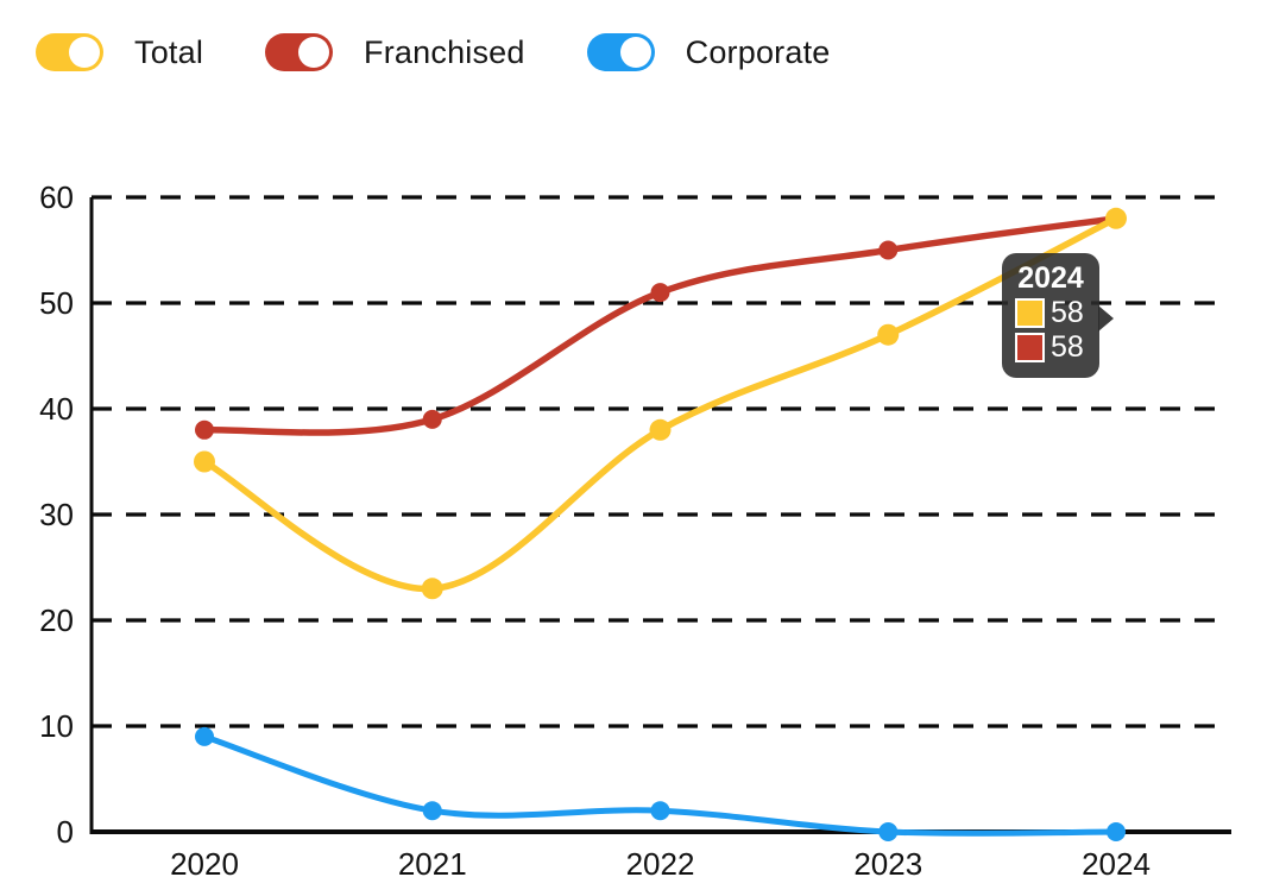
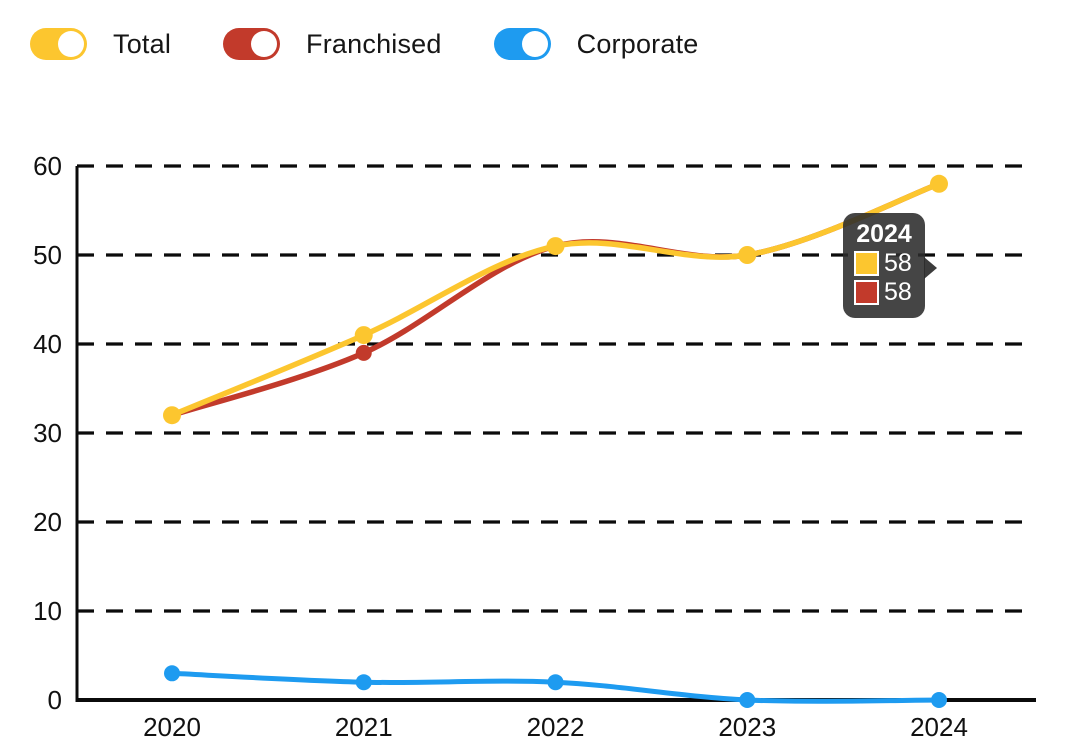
Total/2020: 35 -> 32
Franchised/2020: 38 -> 32
Corporate/2020: 9 -> 3
Total/2021: 23 -> 41
Total/2022: 38 -> 51
Total/2023: 47 -> 50
Franchised/2023: 55 -> 50
